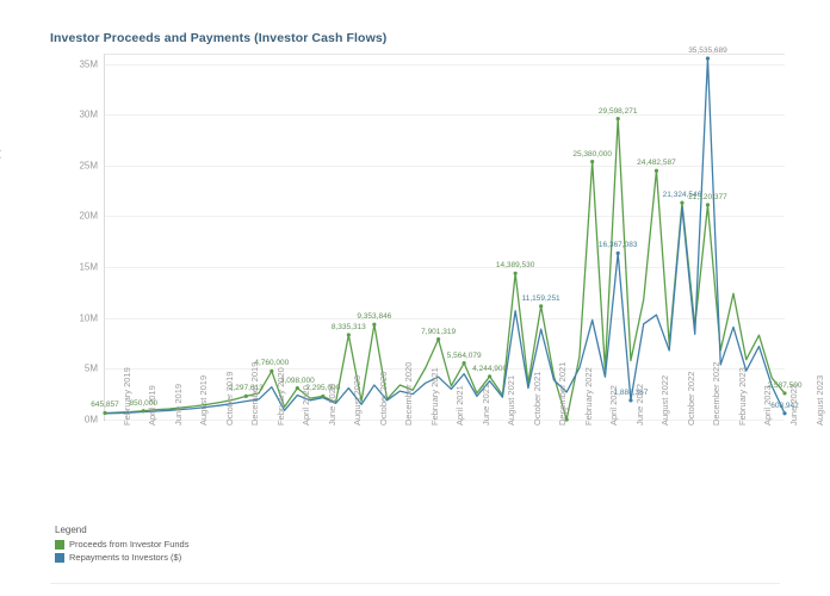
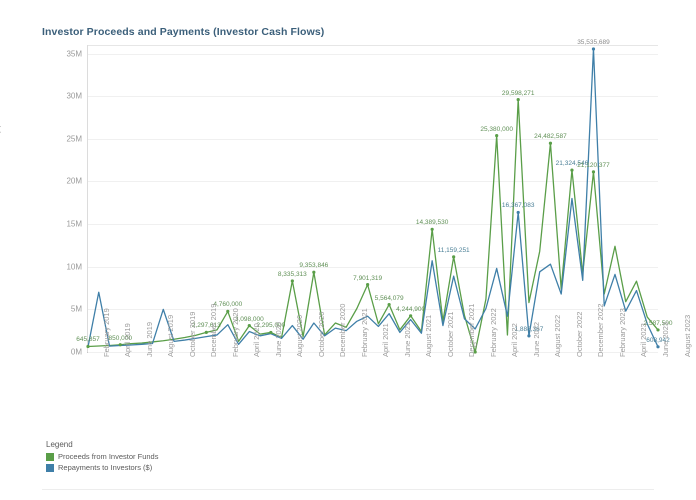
Repayments to Investors ($)/February 2019: 1M -> 7M
Repayments to Investors ($)/August 2019: 1M -> 5M
Proceeds from Investor Funds/April 2022: 5M -> 2M
Repayments to Investors ($)/October 2022: 21M -> 18M
